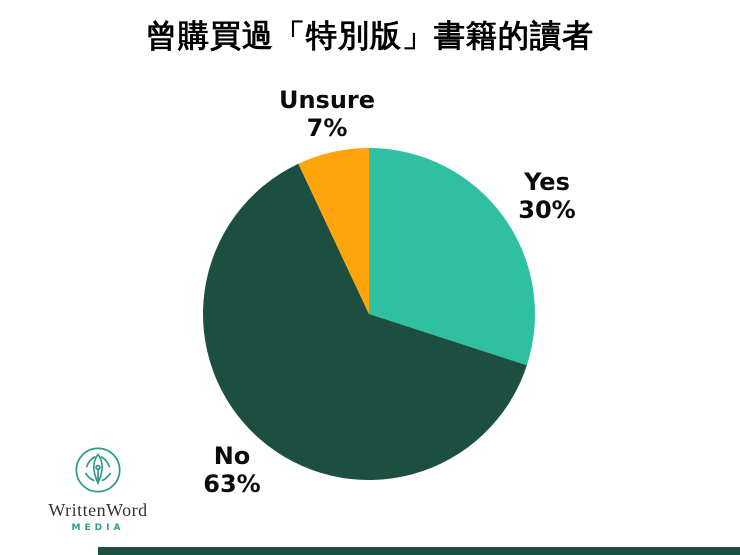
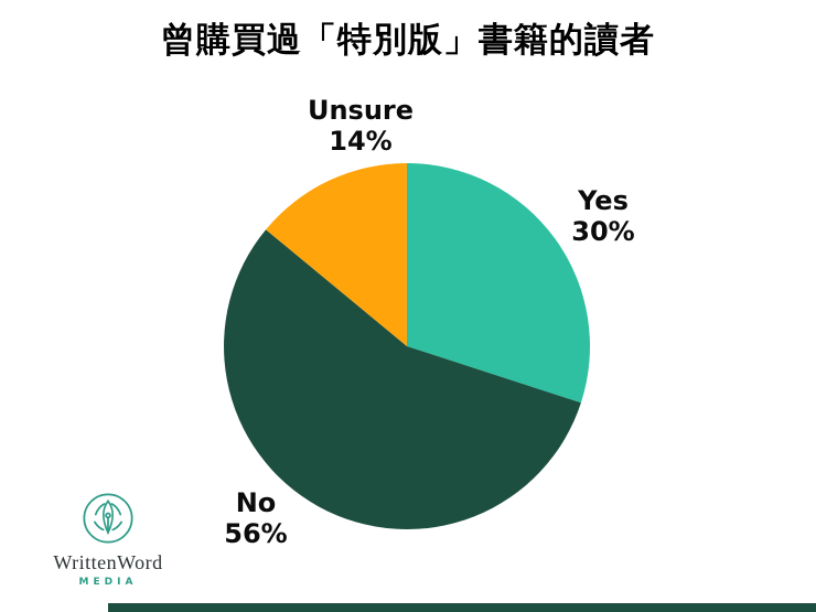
No: 63% -> 56%
Unsure: 7% -> 14%
